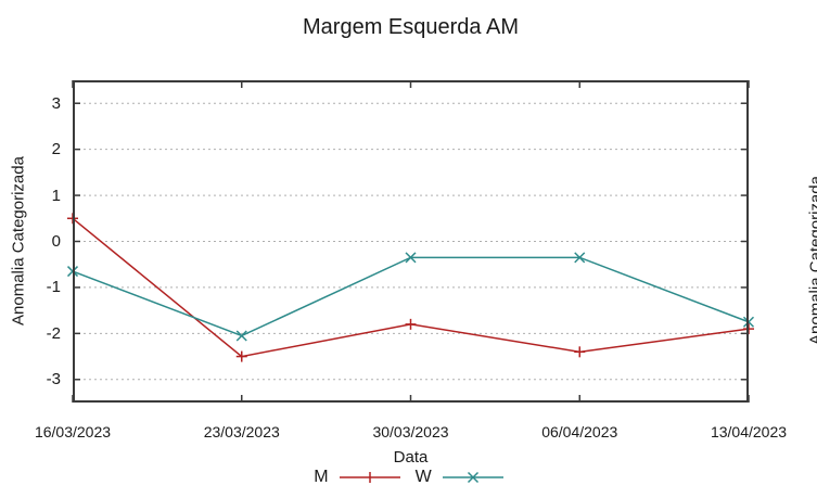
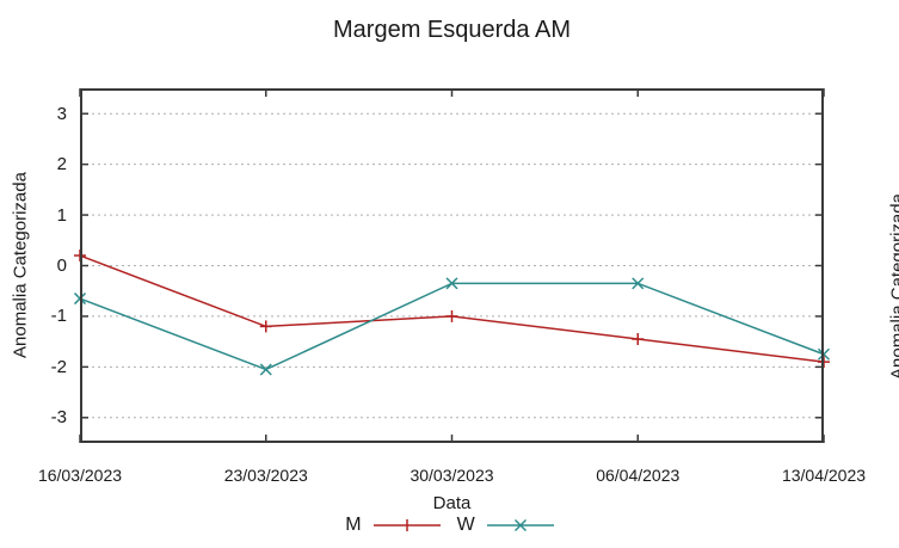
M/16/03/2023: 0.5 -> 0.2
M/23/03/2023: -2.5 -> -1.2
M/30/03/2023: -1.8 -> -1.0
M/06/04/2023: -2.4 -> -1.4
